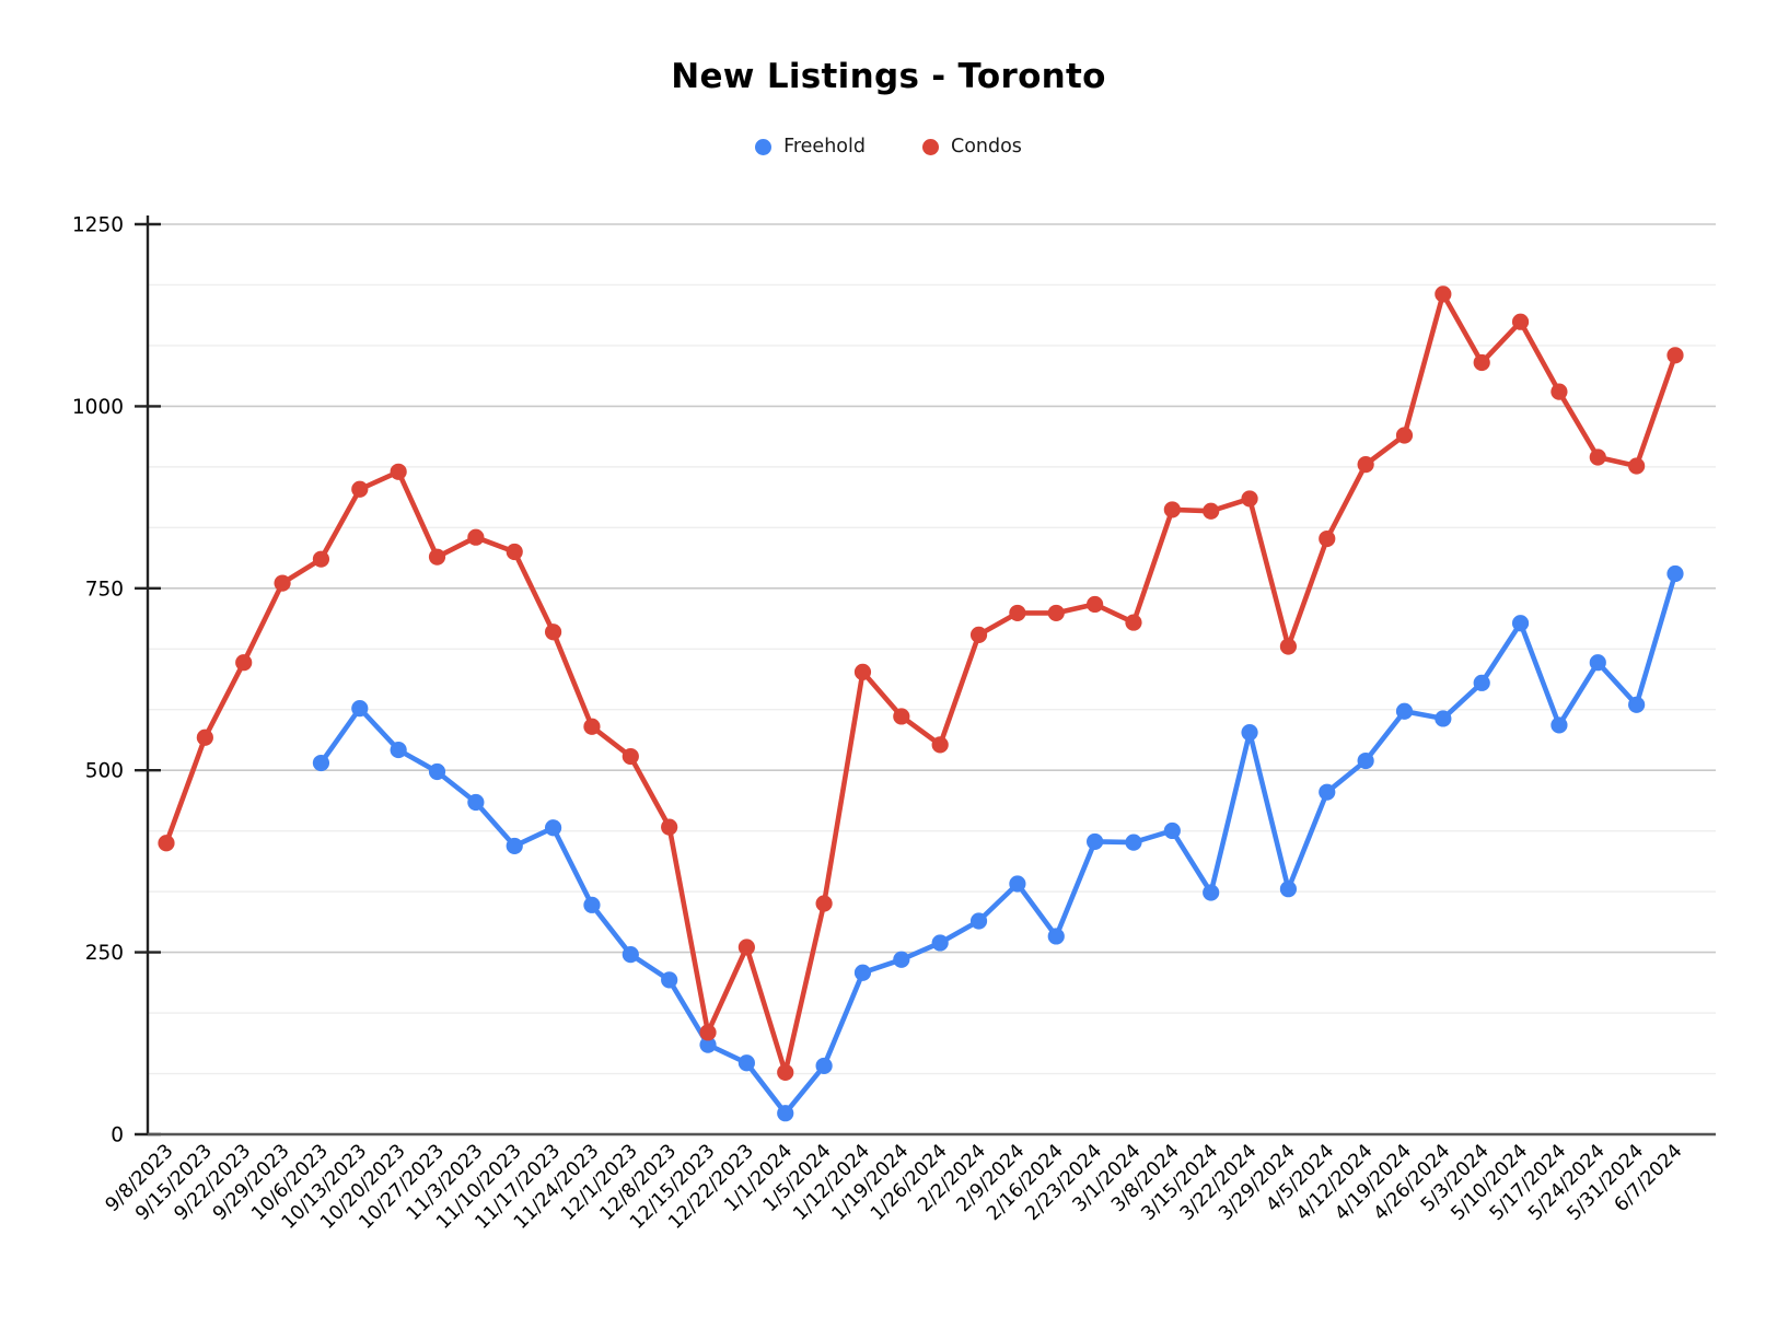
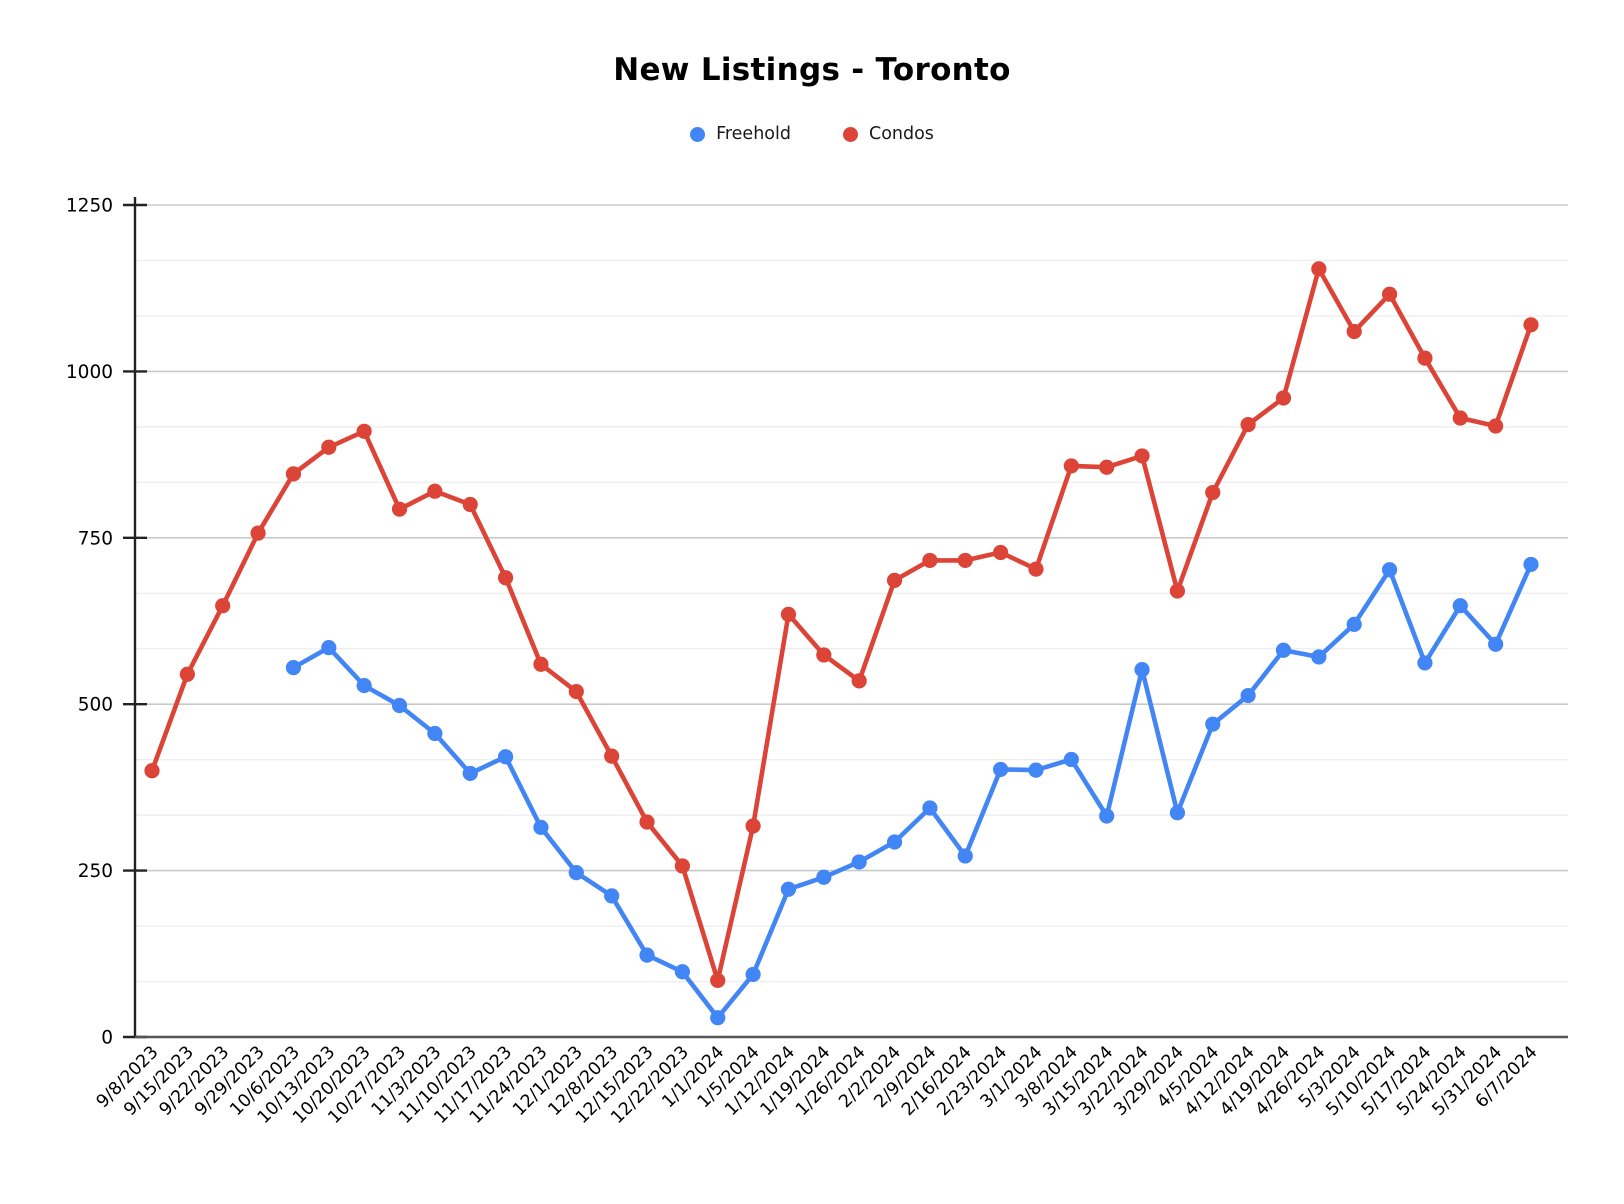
Freehold/10/6/2023: 510 -> 560
Condos/10/6/2023: 790 -> 850
Condos/12/15/2023: 140 -> 320
Freehold/6/7/2024: 770 -> 710
